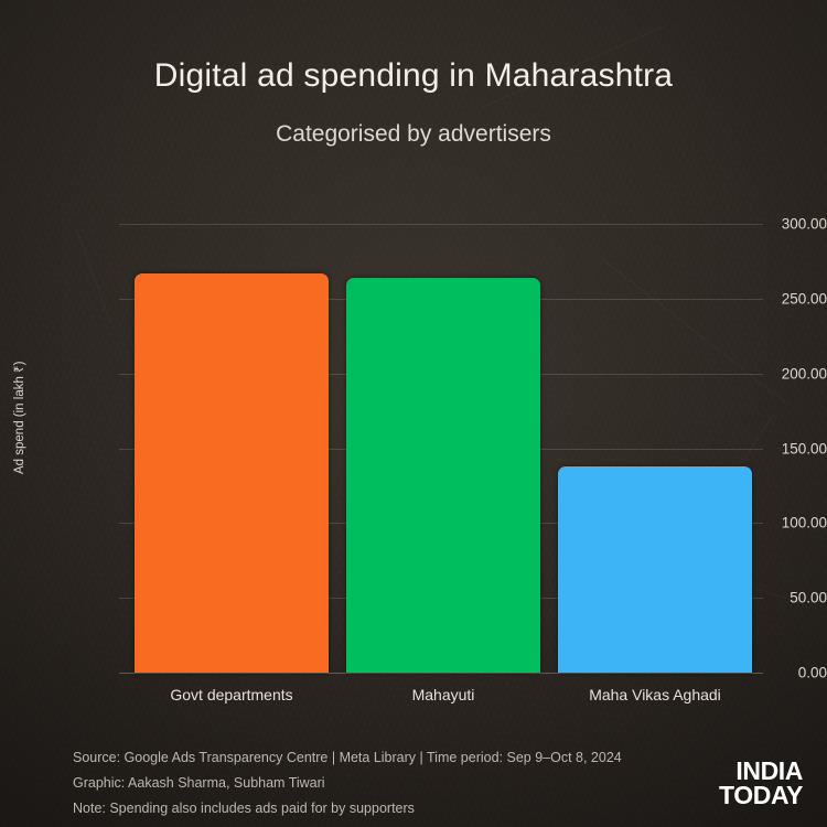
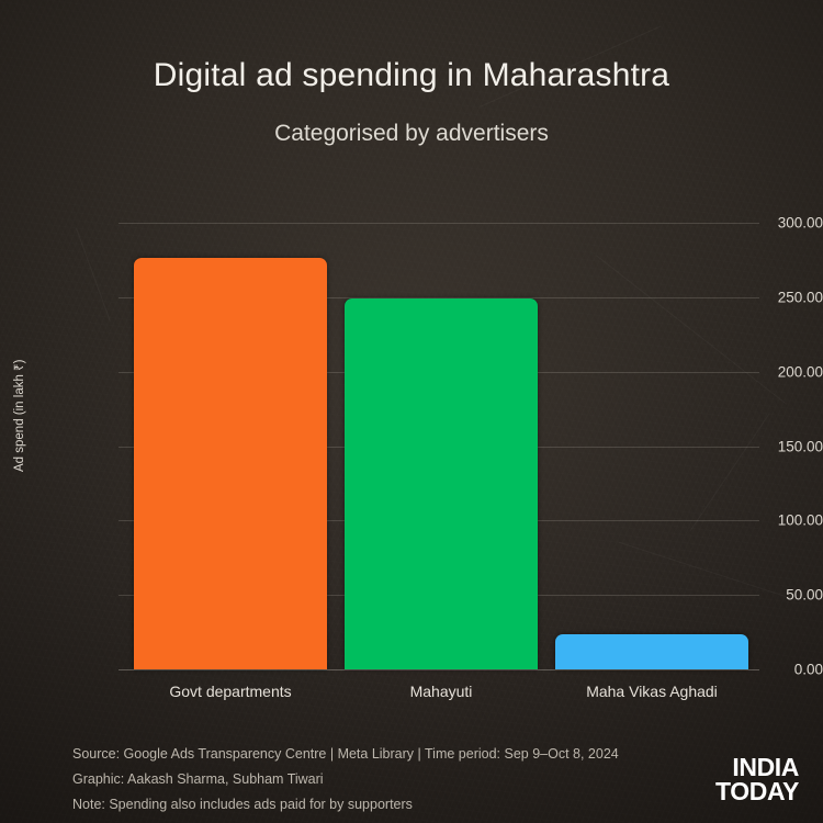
Govt departments: 267 -> 276
Mahayuti: 264 -> 250
Maha Vikas Aghadi: 138 -> 24
